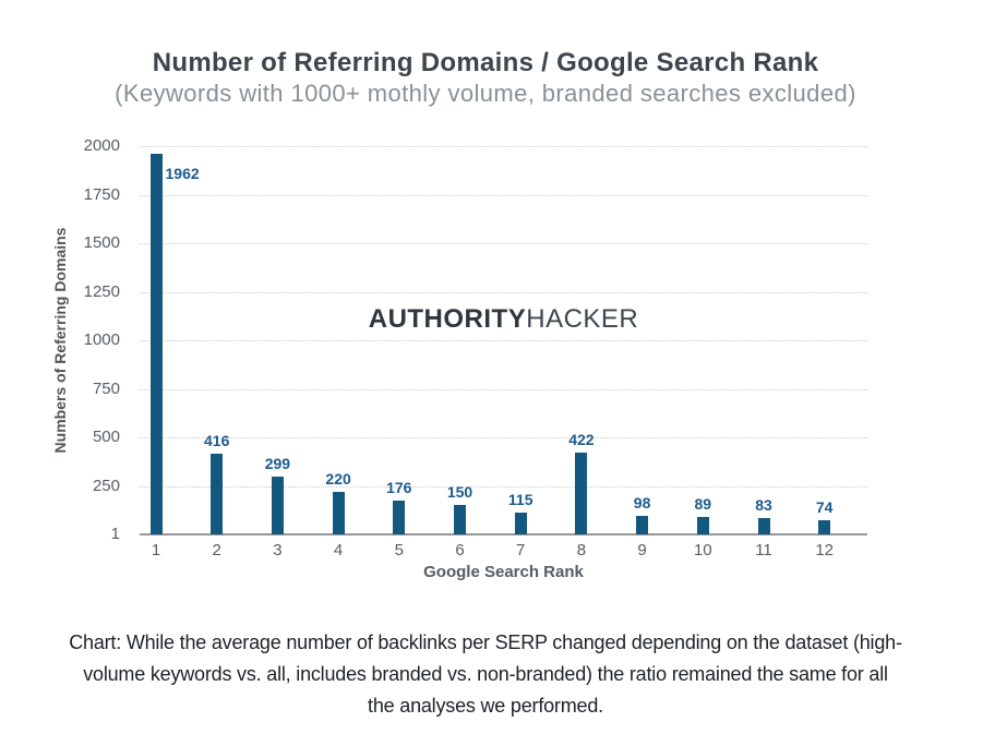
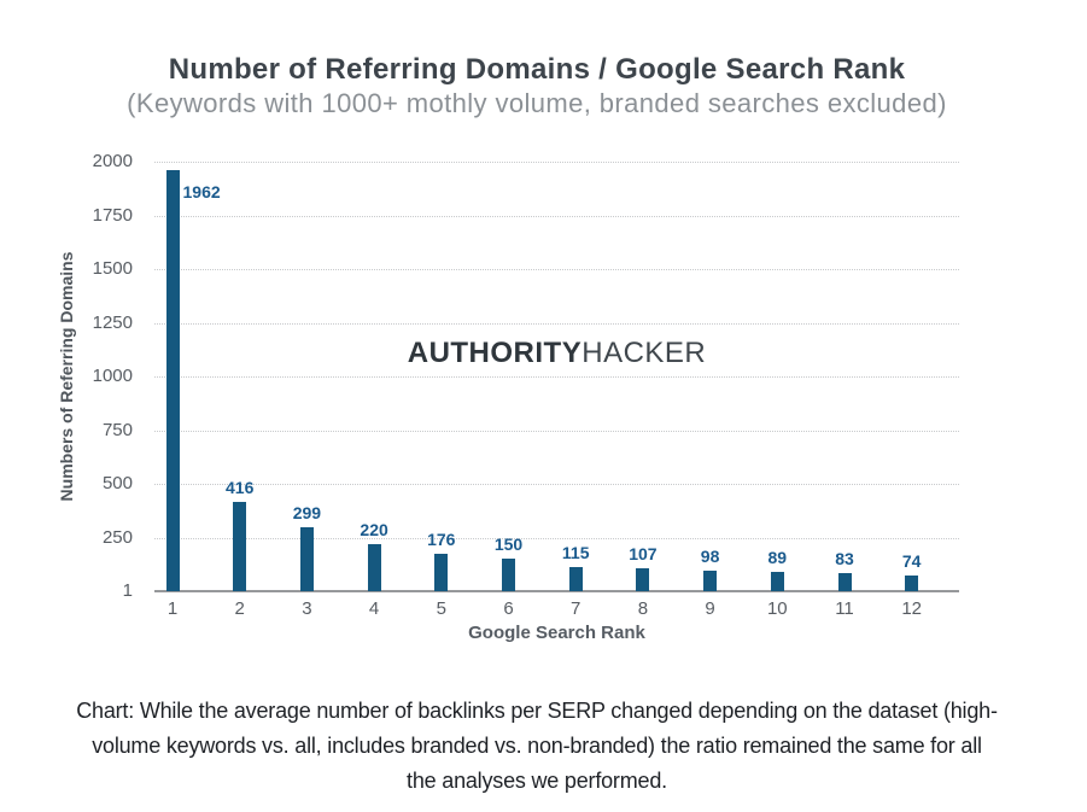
8: 422 -> 107
